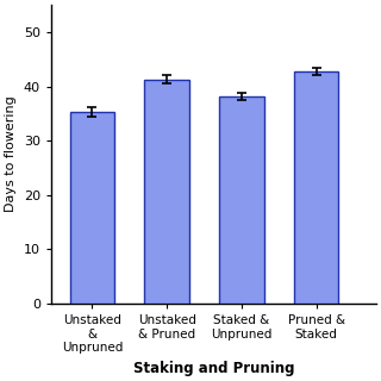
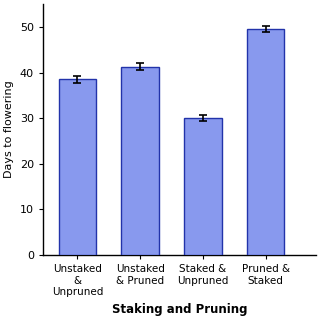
Unstaked & Unpruned: 35.3 -> 38.5
Staked & Unpruned: 38.2 -> 30.0
Pruned & Staked: 42.7 -> 49.5
